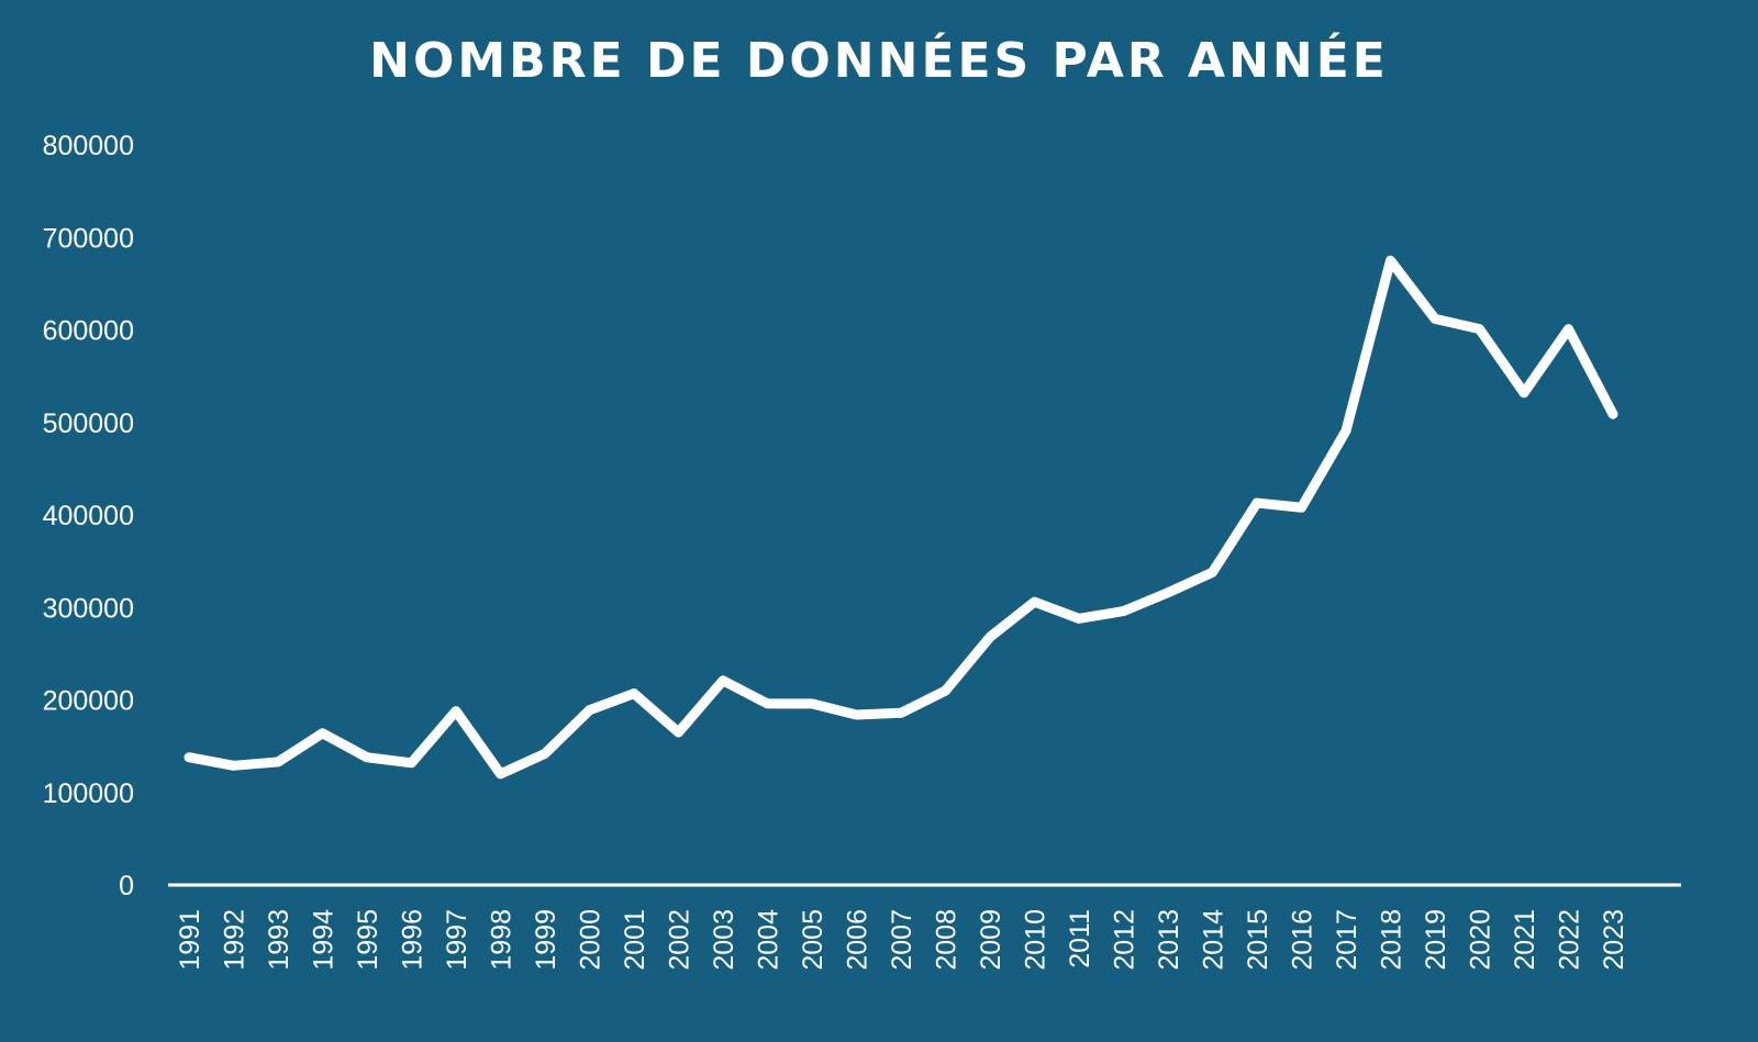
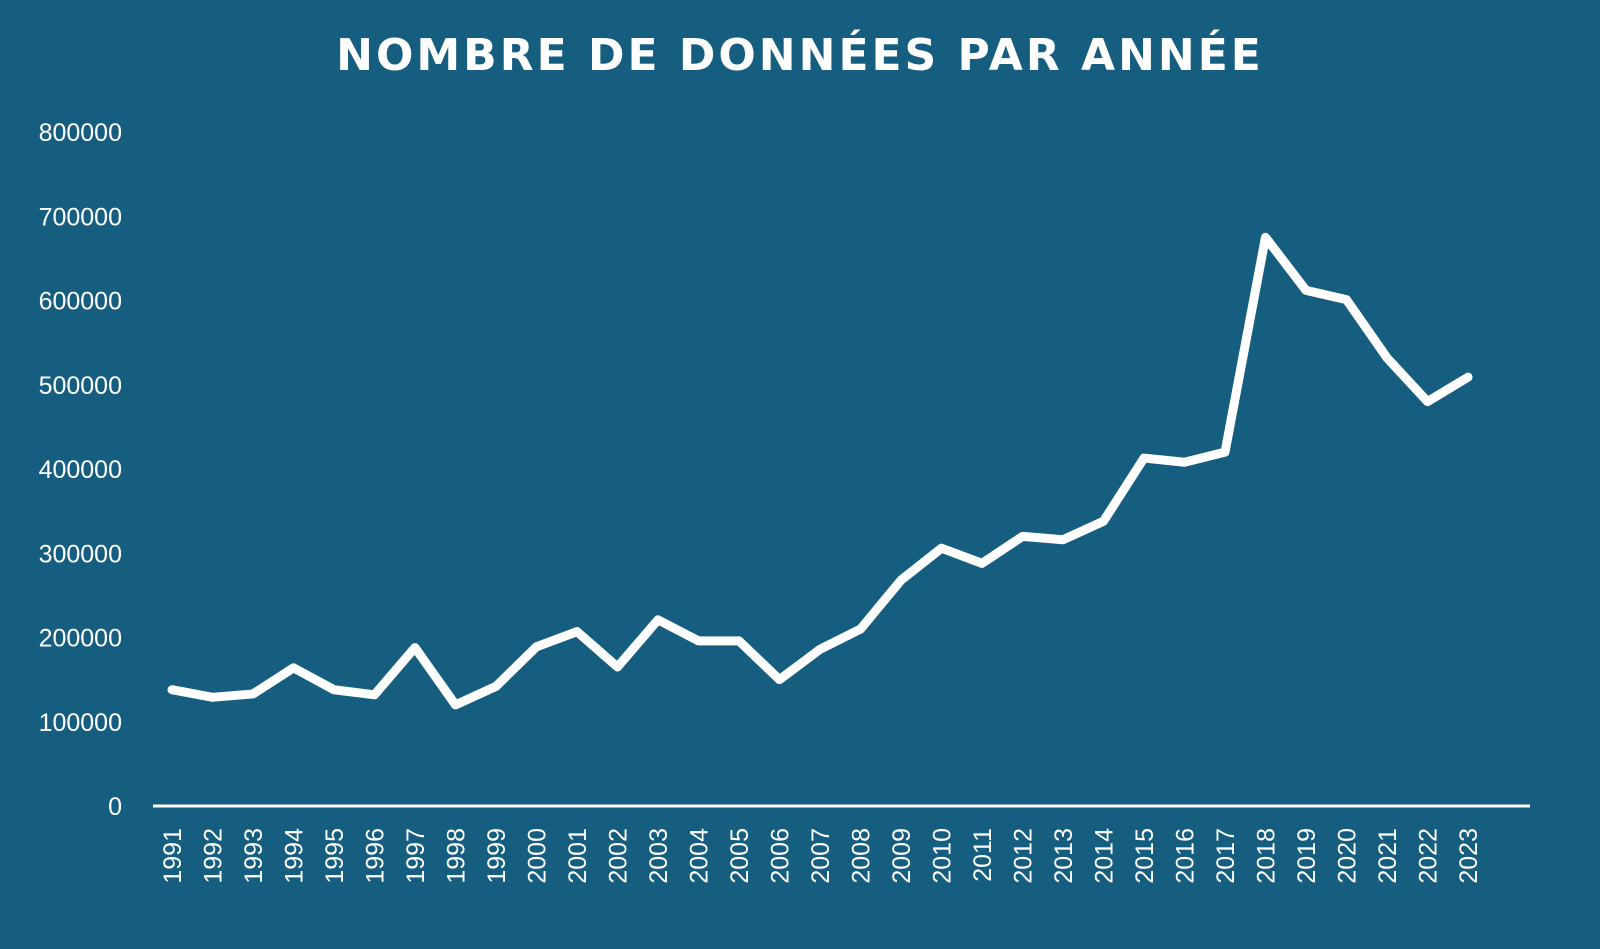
2006: 180000 -> 150000
2012: 300000 -> 320000
2017: 490000 -> 420000
2022: 600000 -> 480000
